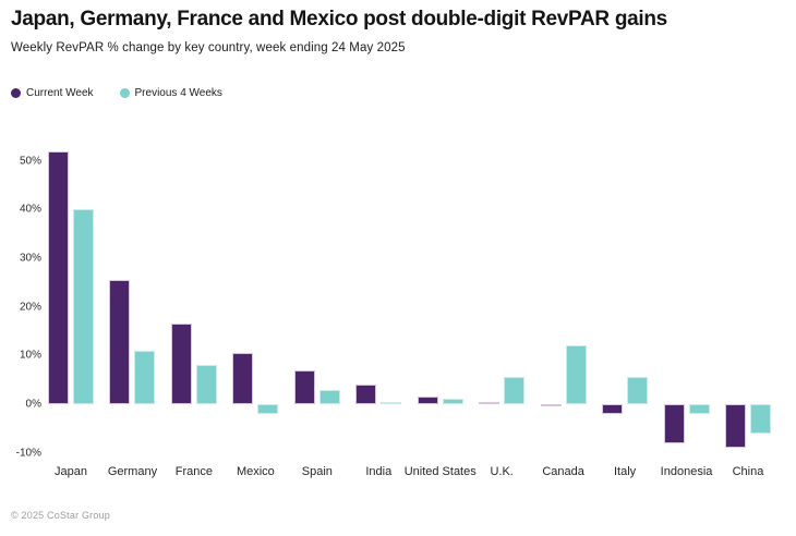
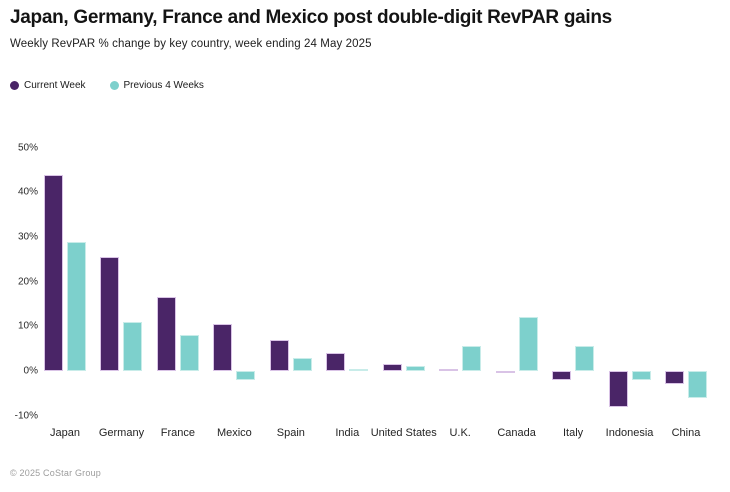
Current Week/Japan: 52% -> 44%
Previous 4 Weeks/Japan: 40% -> 29%
Current Week/China: -9% -> -3%
